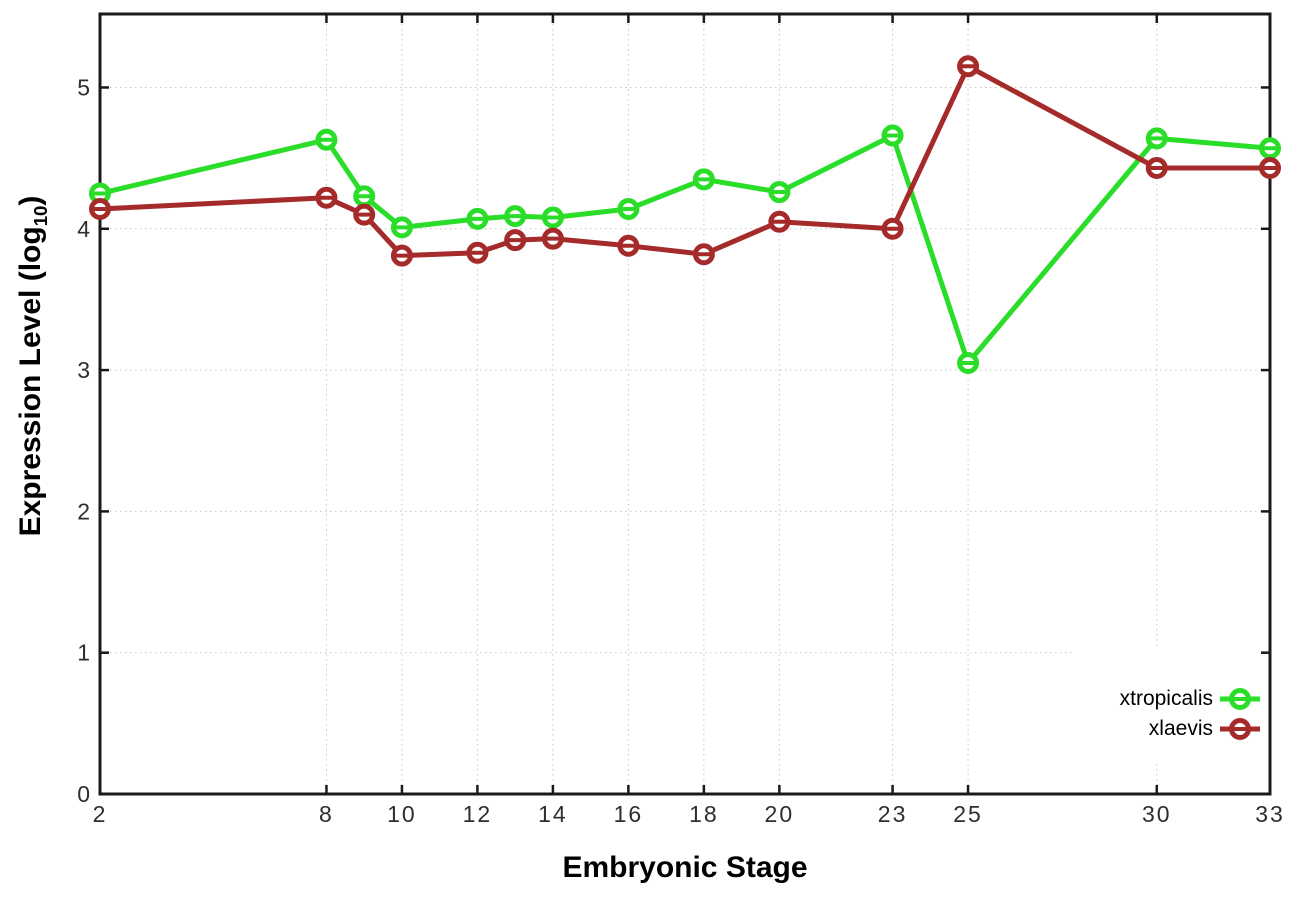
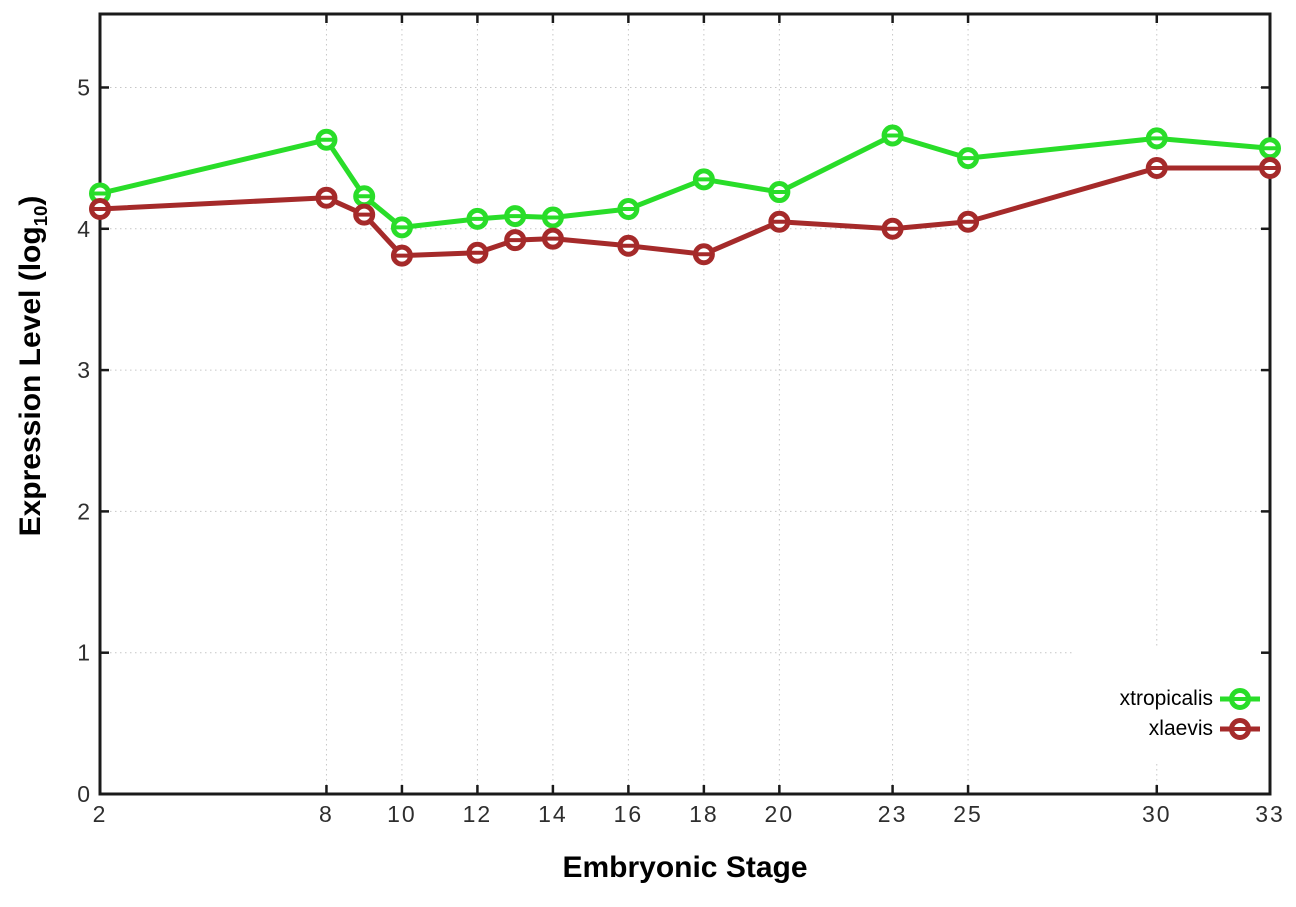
xtropicalis/25: 3.05 -> 4.50
xlaevis/25: 5.15 -> 4.05
